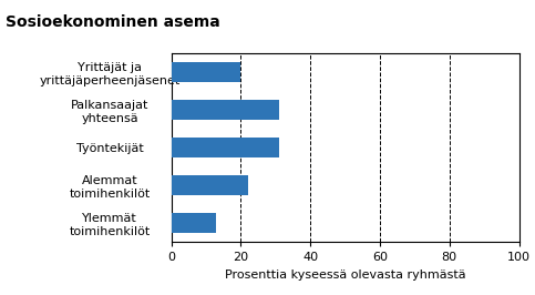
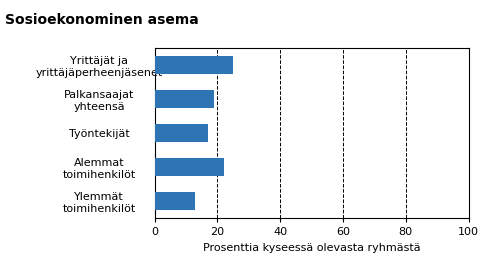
Yrittäjät ja yrittäjäperheenjäsenet: 20 -> 25
Palkansaajat yhteensä: 31 -> 19
Työntekijät: 31 -> 17
